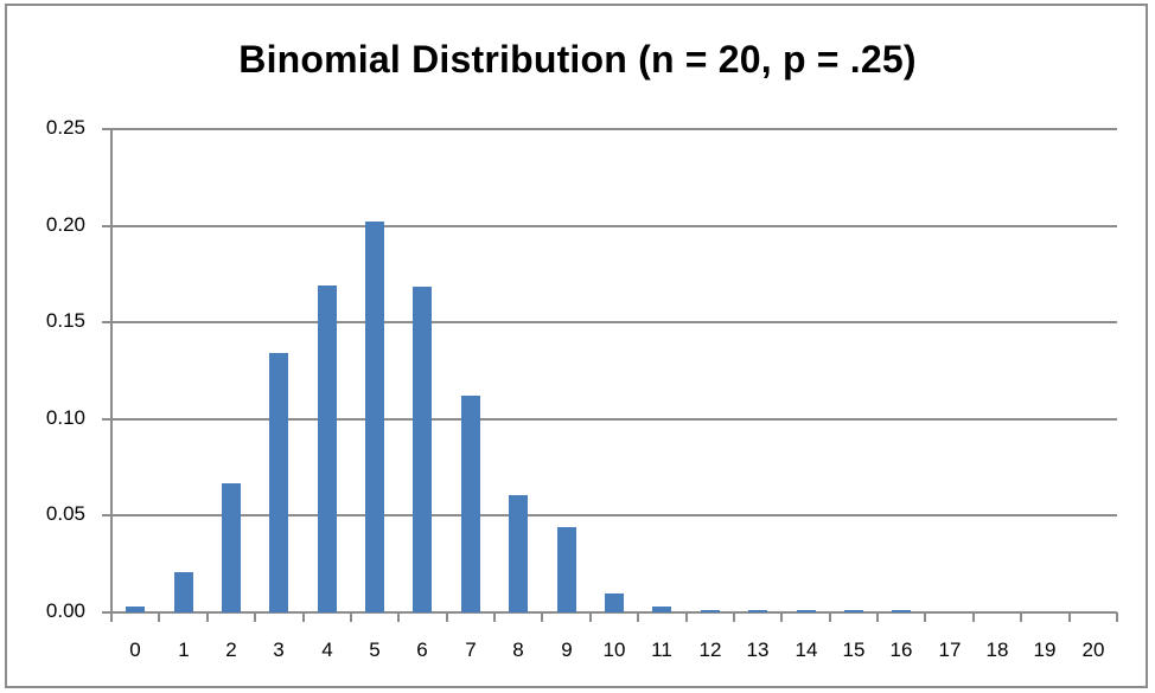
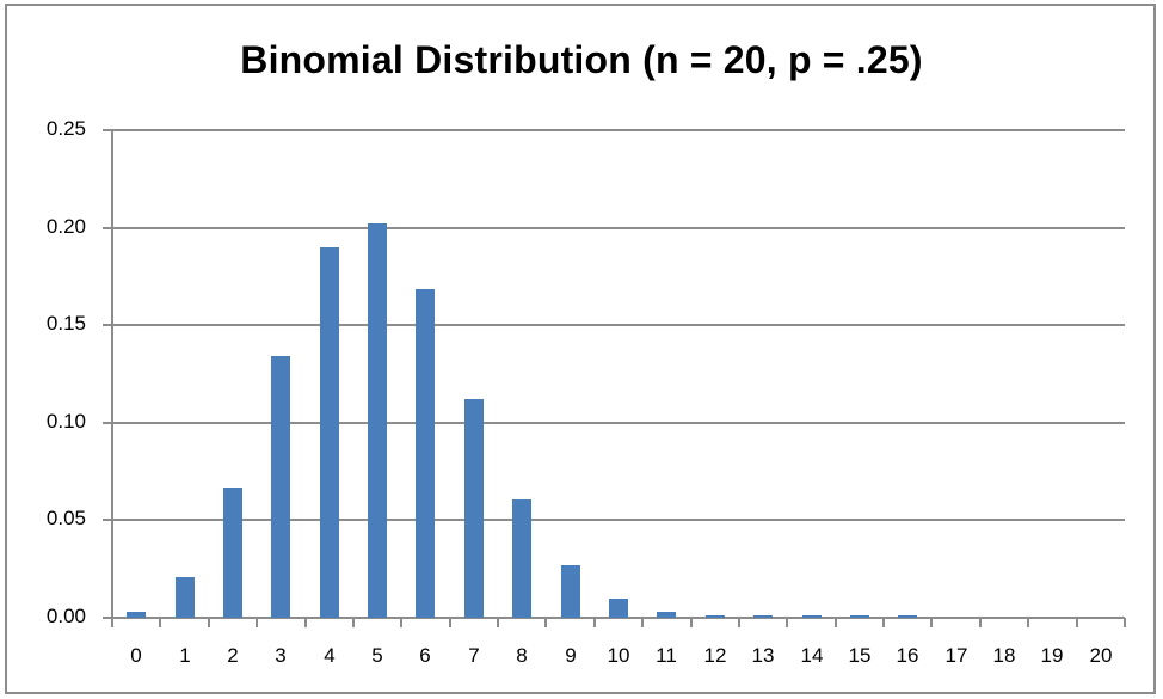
4: 0.169 -> 0.190
9: 0.044 -> 0.027
